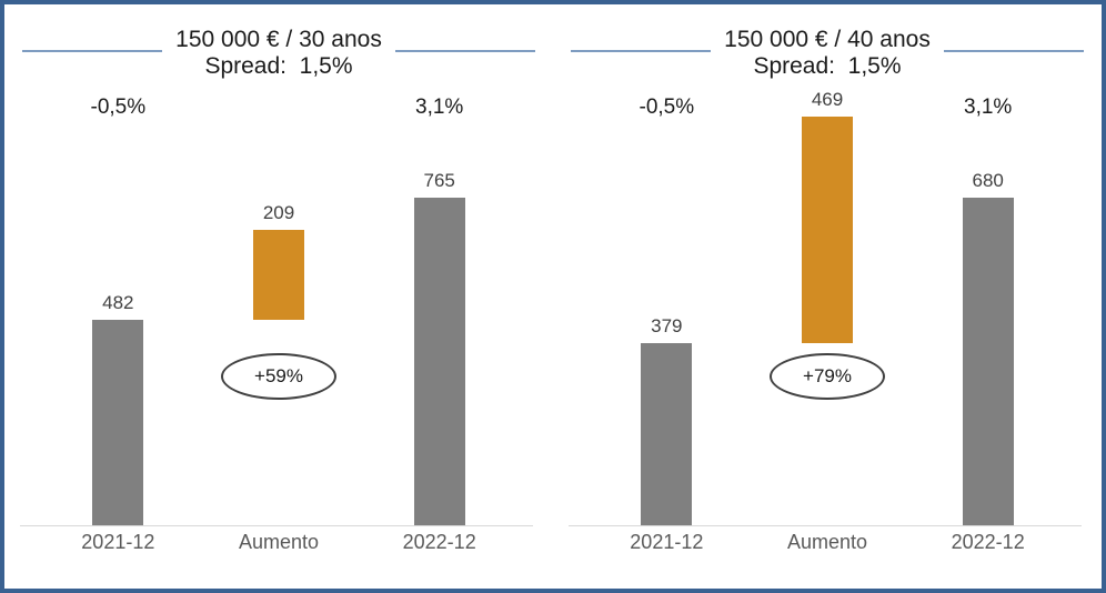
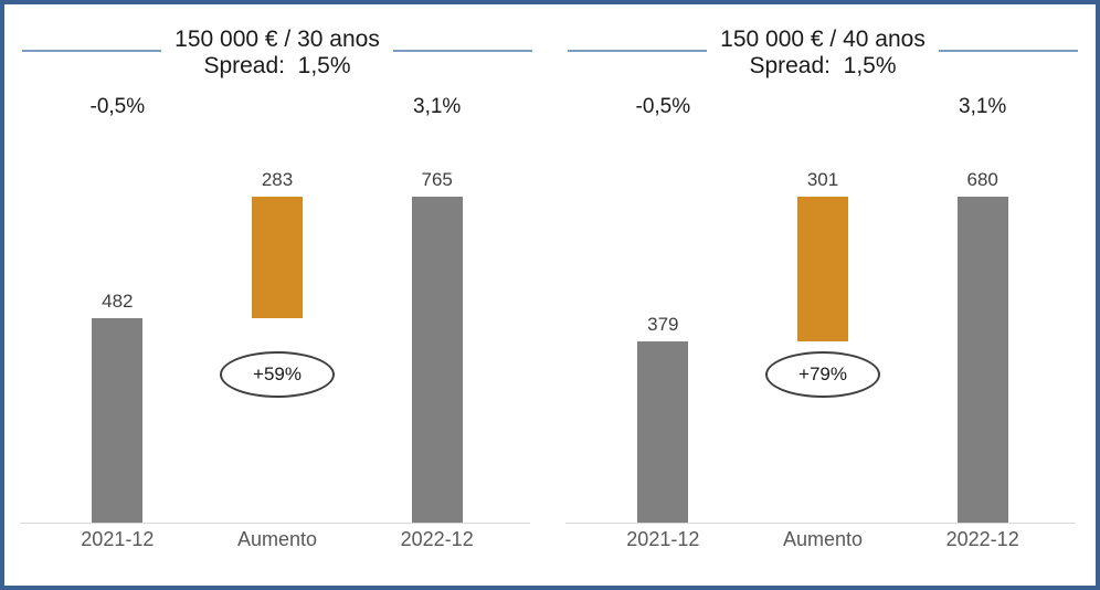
150 000 € / 30 anos/Aumento: 209 -> 283
150 000 € / 40 anos/Aumento: 469 -> 301
